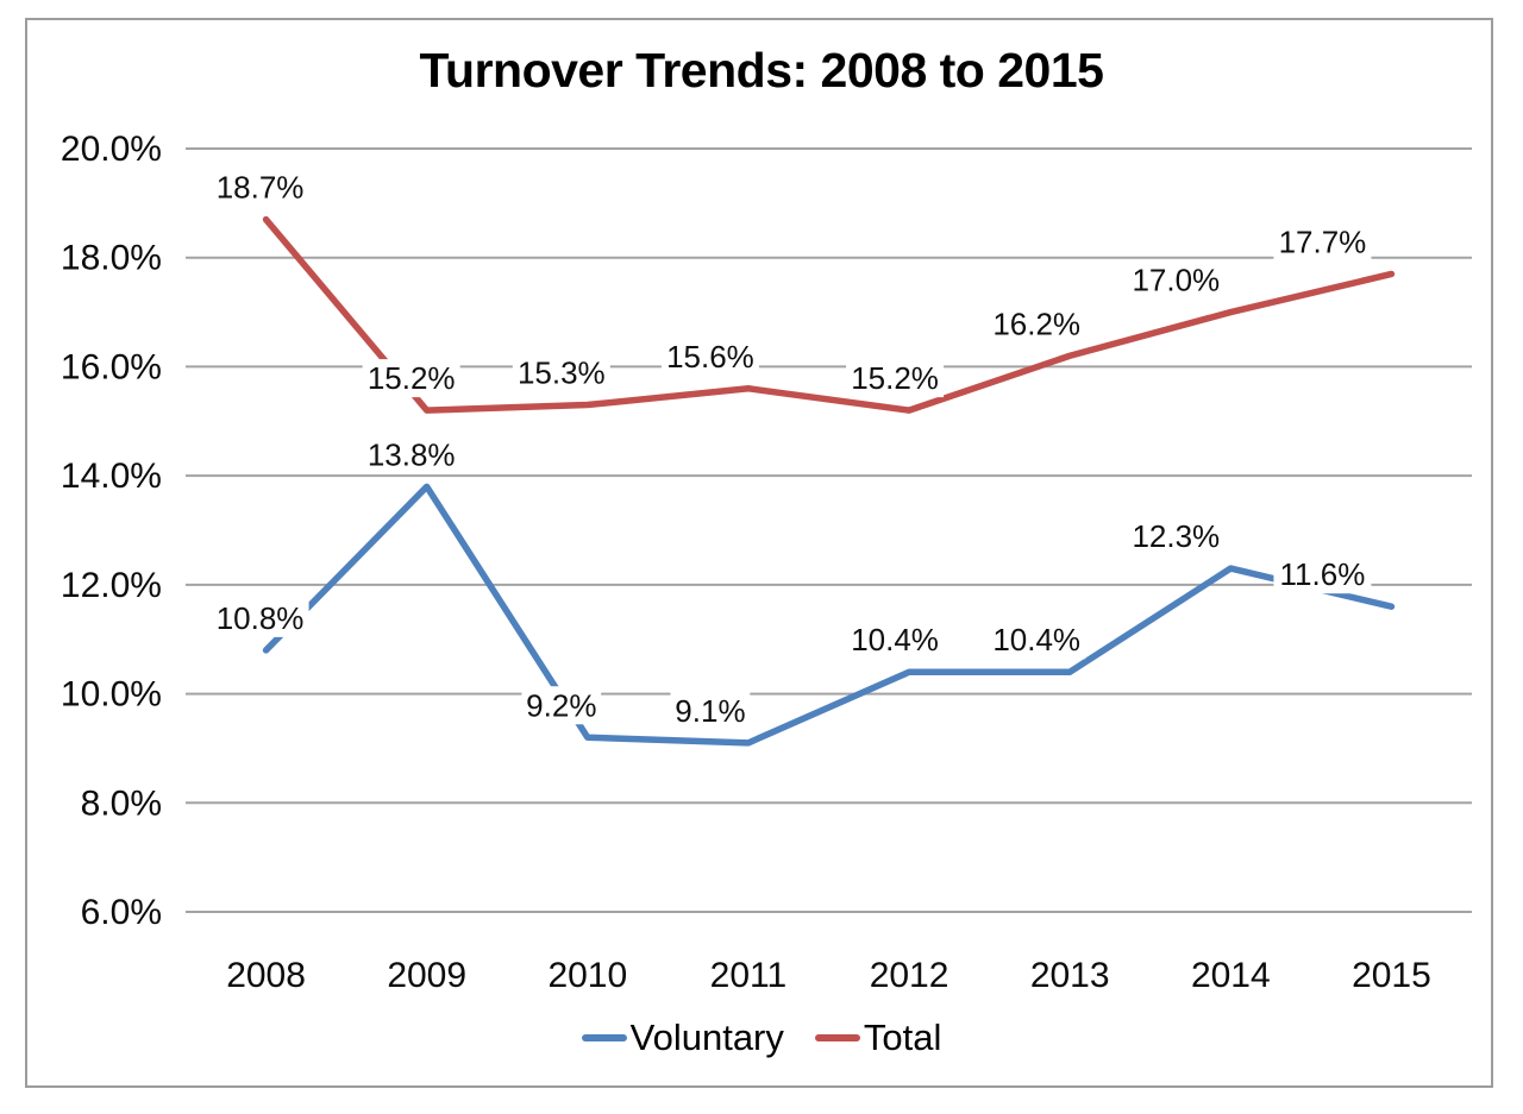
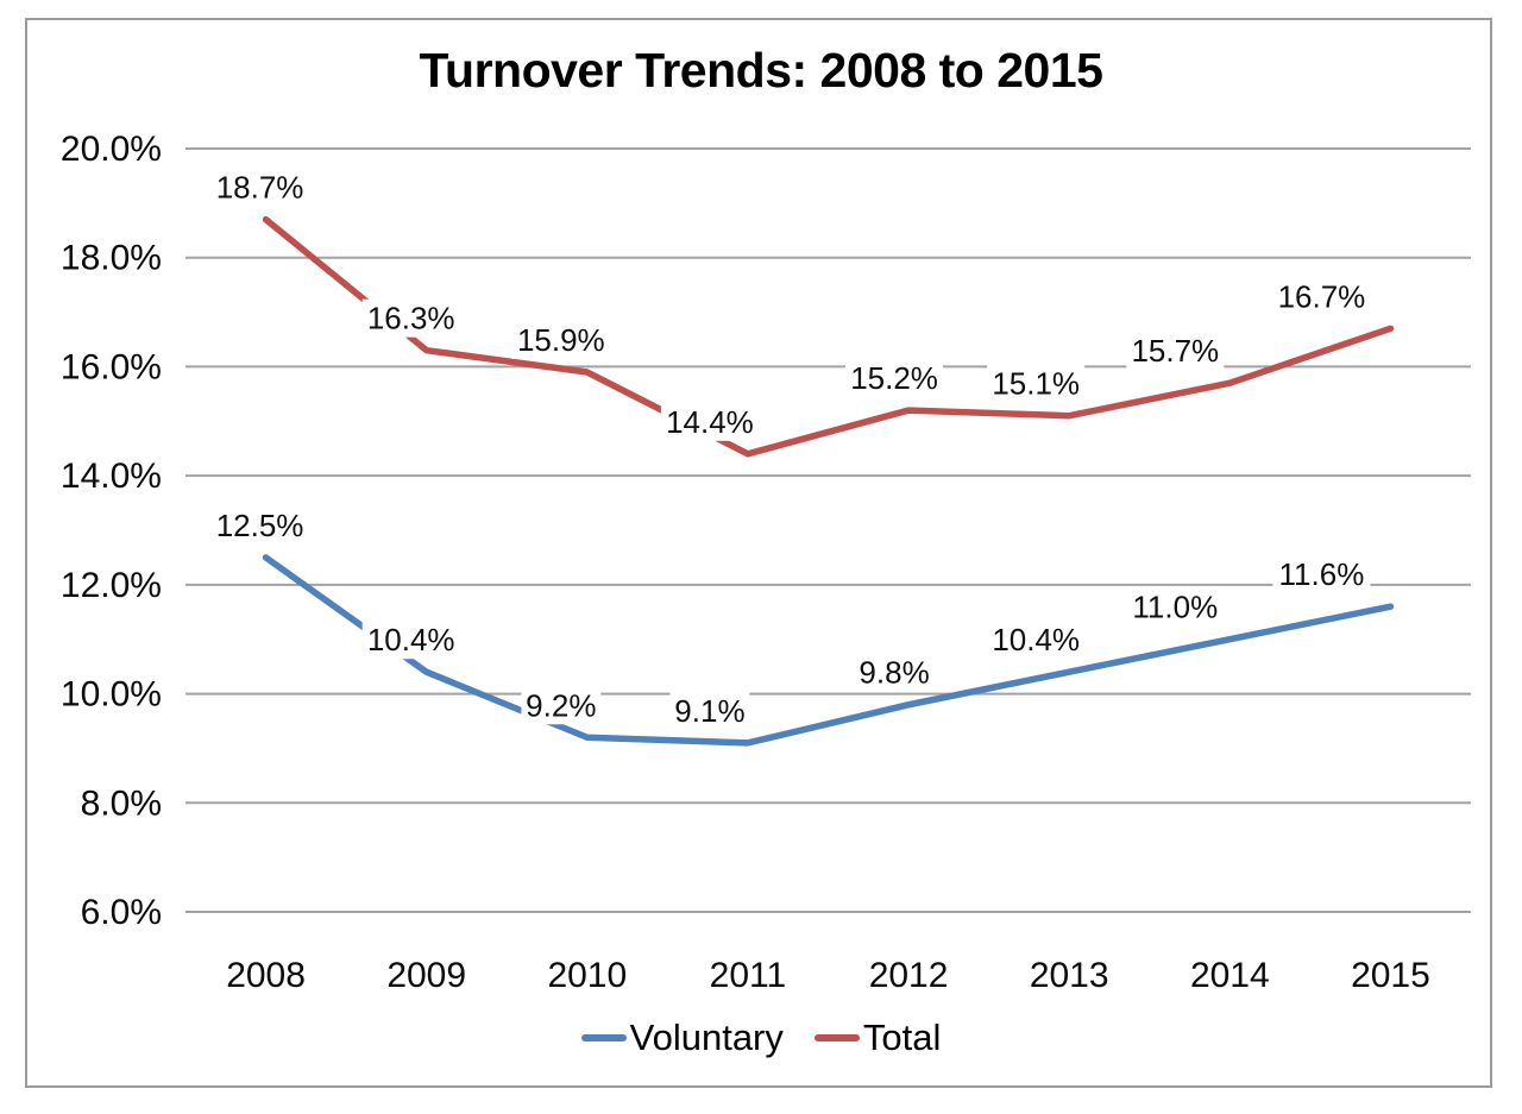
Voluntary/2008: 10.8% -> 12.5%
Voluntary/2009: 13.8% -> 10.4%
Total/2009: 15.2% -> 16.3%
Total/2010: 15.3% -> 15.9%
Total/2011: 15.6% -> 14.4%
Voluntary/2012: 10.4% -> 9.8%
Total/2013: 16.2% -> 15.1%
Voluntary/2014: 12.3% -> 11.0%
Total/2014: 17.0% -> 15.7%
Total/2015: 17.7% -> 16.7%
